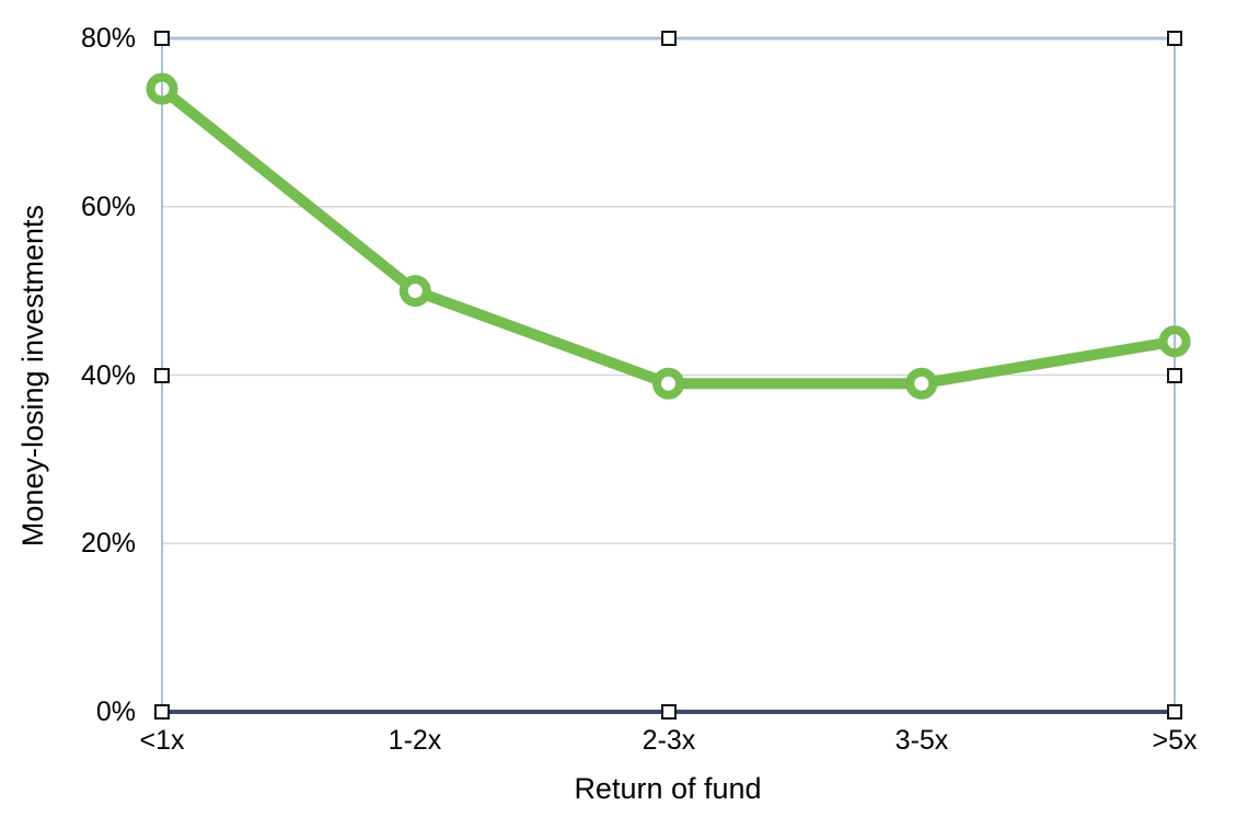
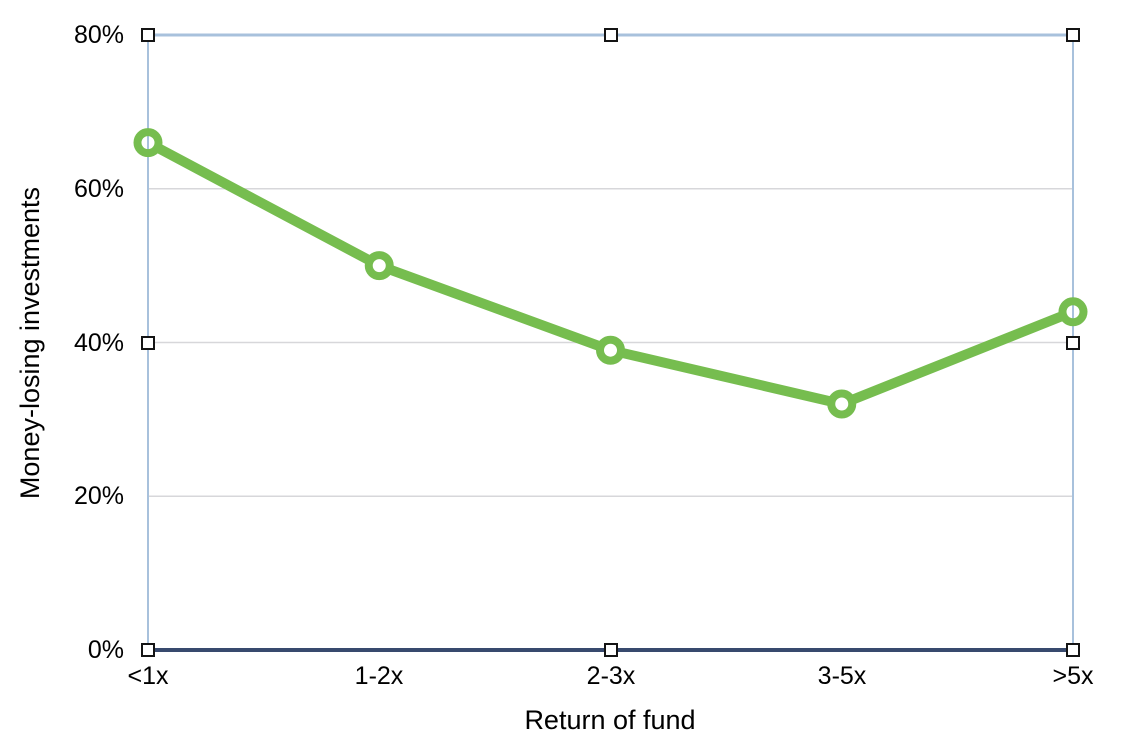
<1x: 74% -> 66%
3-5x: 39% -> 32%
